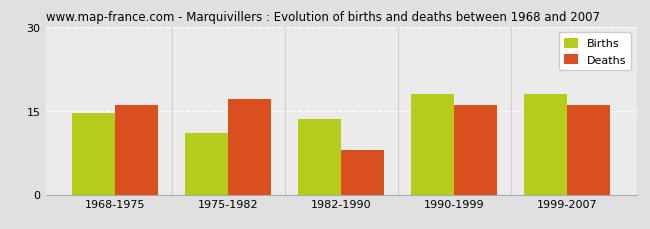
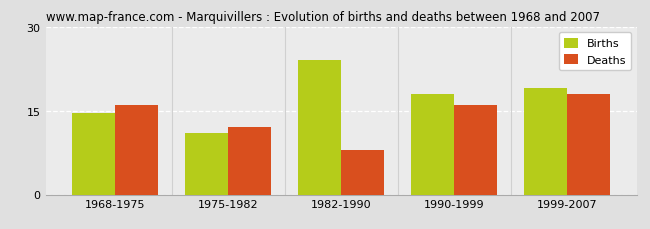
Deaths/1975-1982: 17 -> 12
Births/1982-1990: 13.5 -> 24.0
Births/1999-2007: 18.0 -> 19.0
Deaths/1999-2007: 16 -> 18
